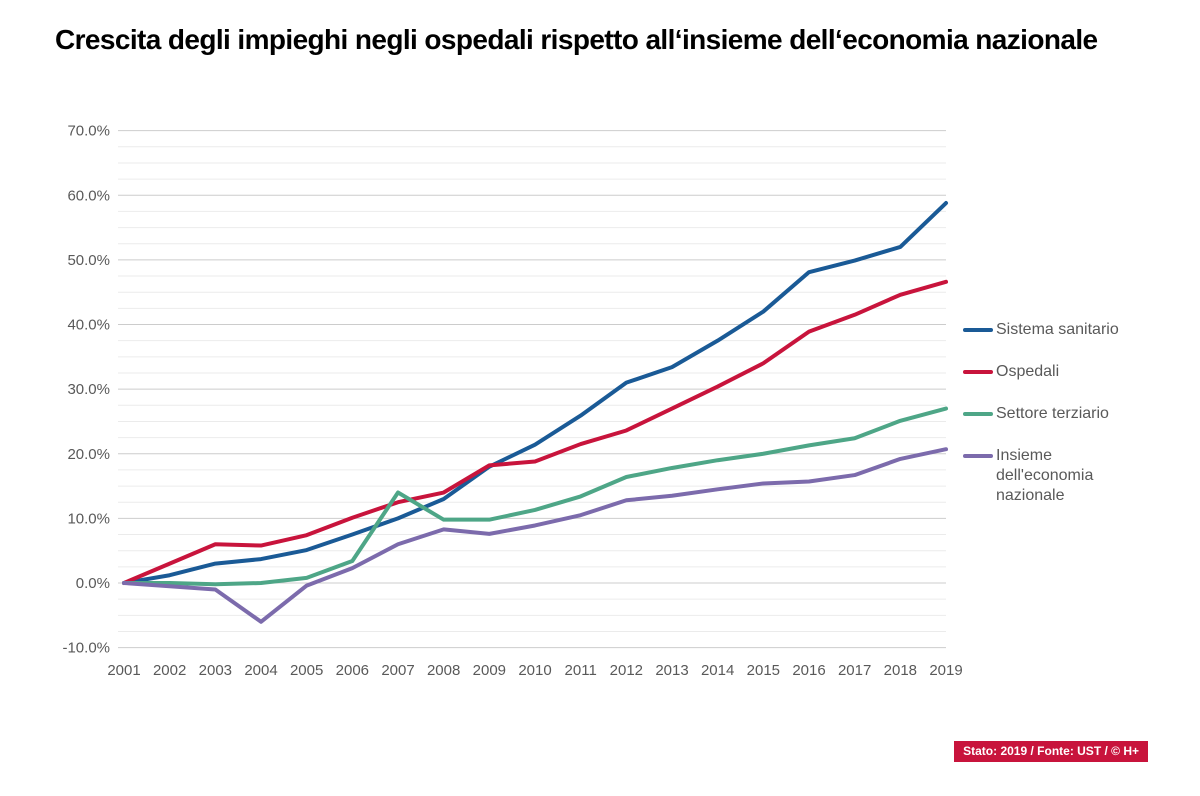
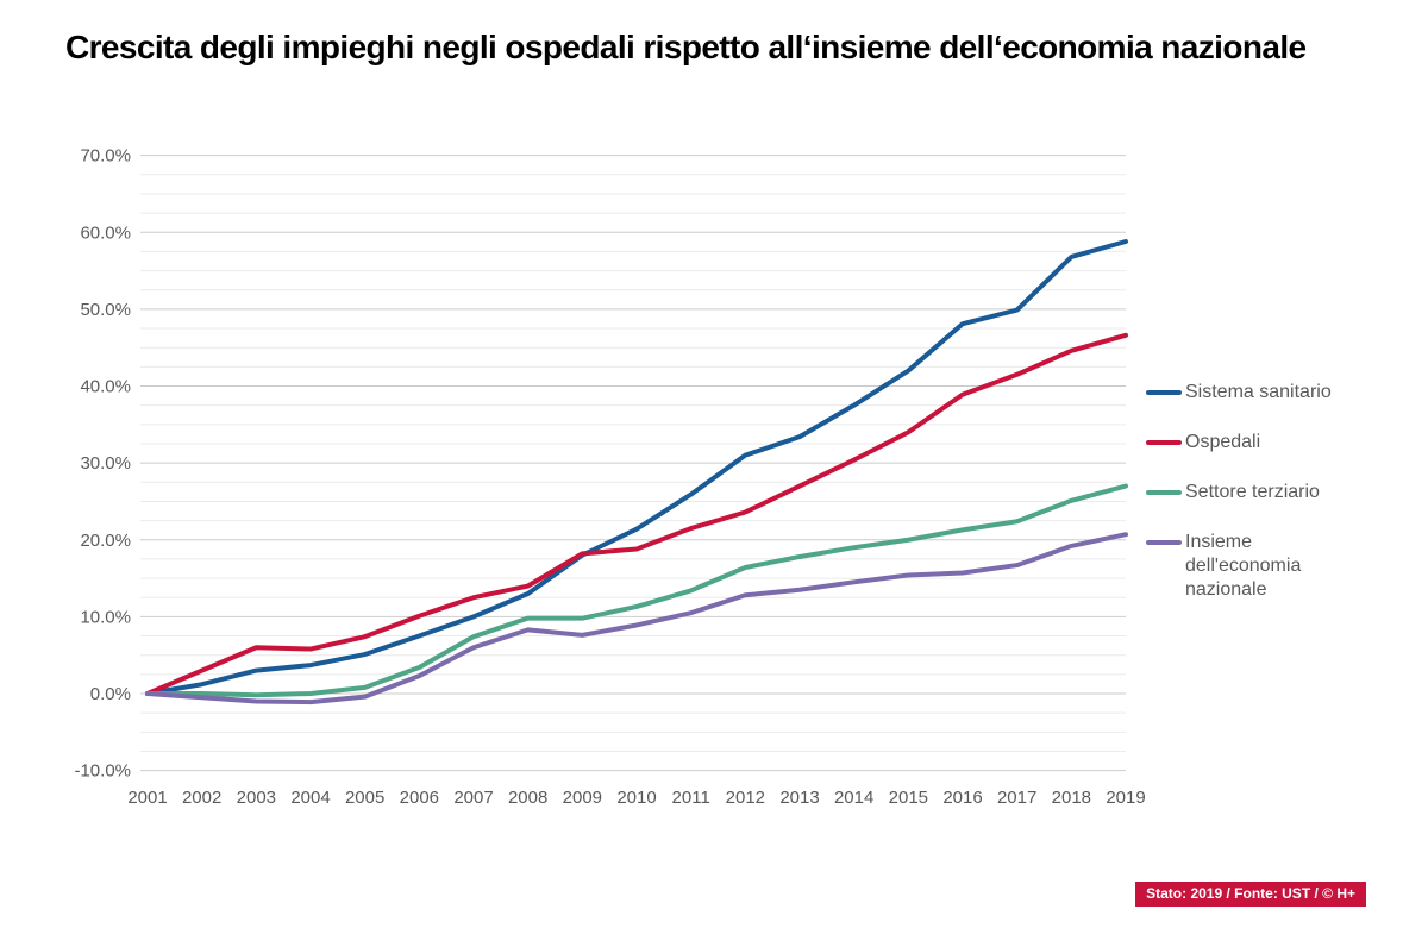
Insieme dell'economia nazionale/2004: -6% -> -1%
Settore terziario/2007: 14% -> 7%
Sistema sanitario/2018: 52% -> 57%
